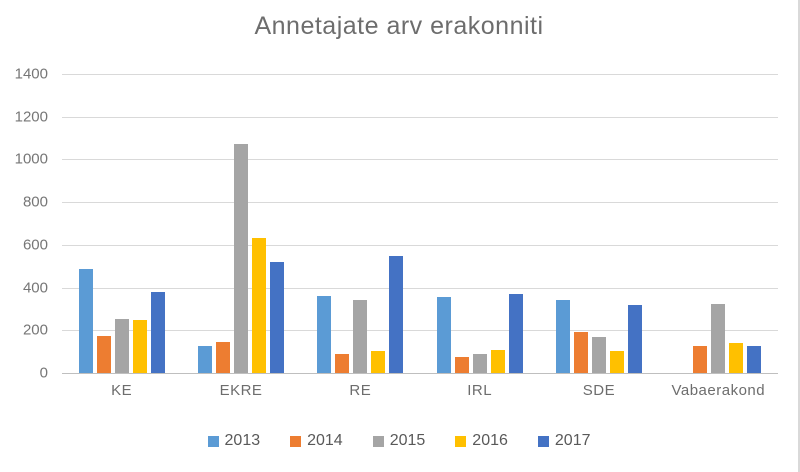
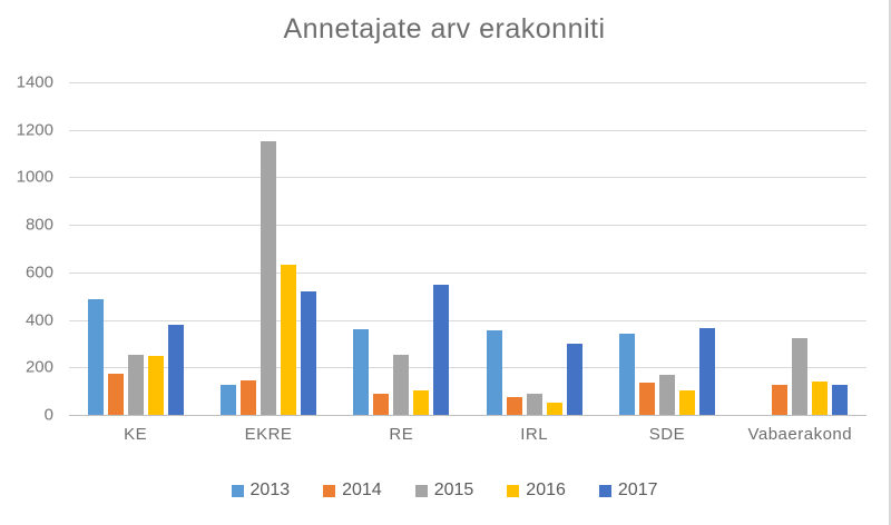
2015/EKRE: 1070 -> 1150
2015/RE: 340 -> 260
2016/IRL: 110 -> 50
2017/IRL: 370 -> 300
2014/SDE: 190 -> 140
2017/SDE: 320 -> 360
